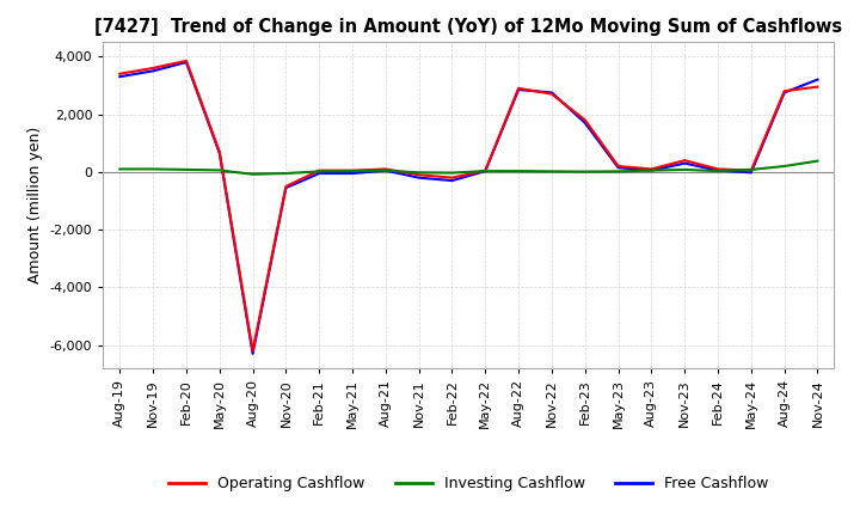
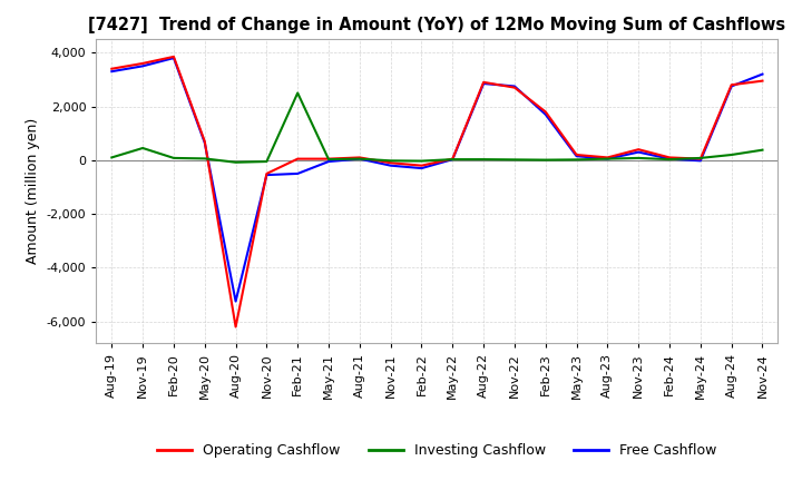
Investing Cashflow/Nov-19: 100 -> 450
Free Cashflow/Aug-20: -6,300 -> -5,250
Investing Cashflow/Feb-21: 20 -> 2,500
Free Cashflow/Feb-21: -50 -> -500
